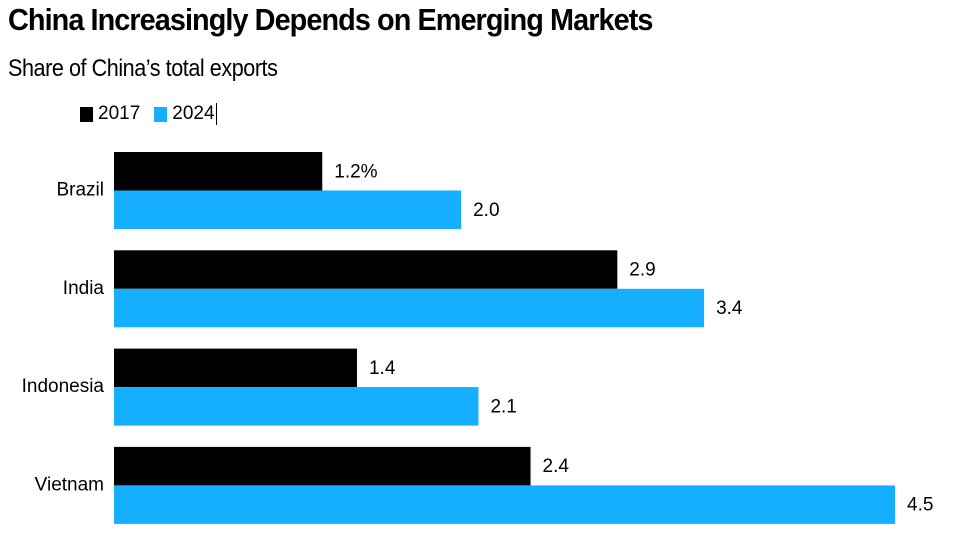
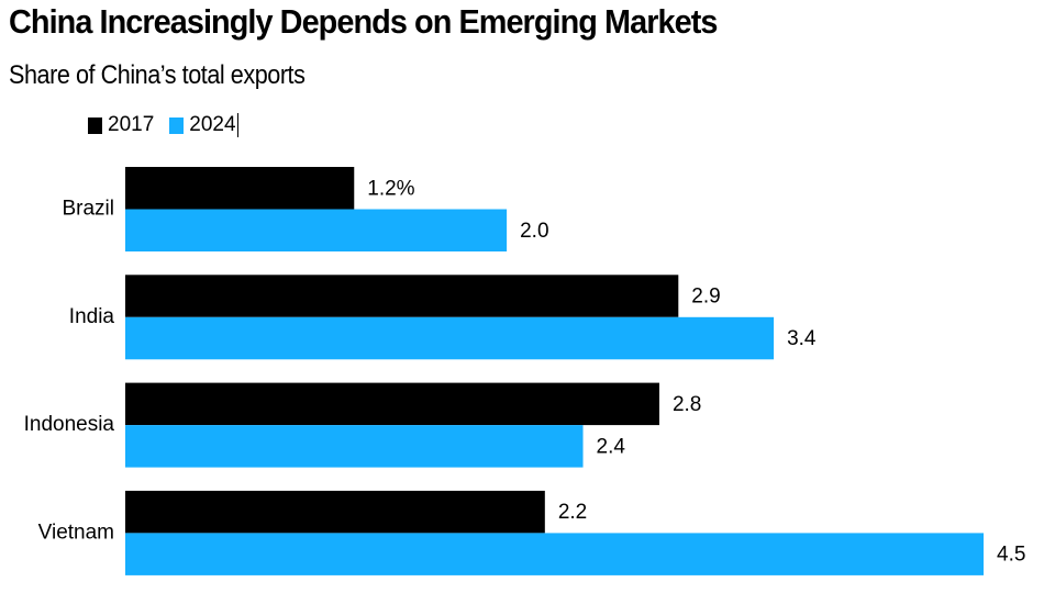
2017/Indonesia: 1.4 -> 2.8
2024/Indonesia: 2.1 -> 2.4
2017/Vietnam: 2.4 -> 2.2
